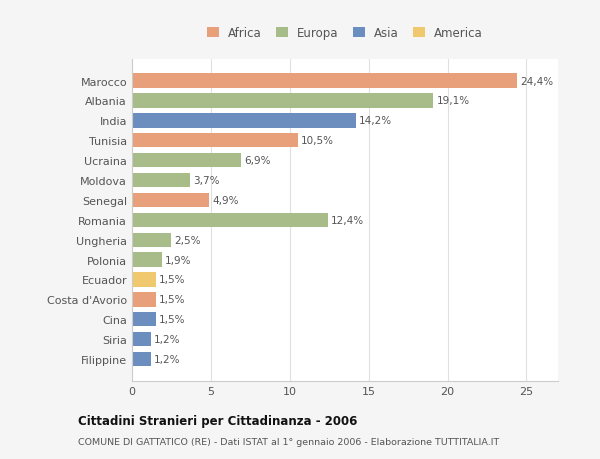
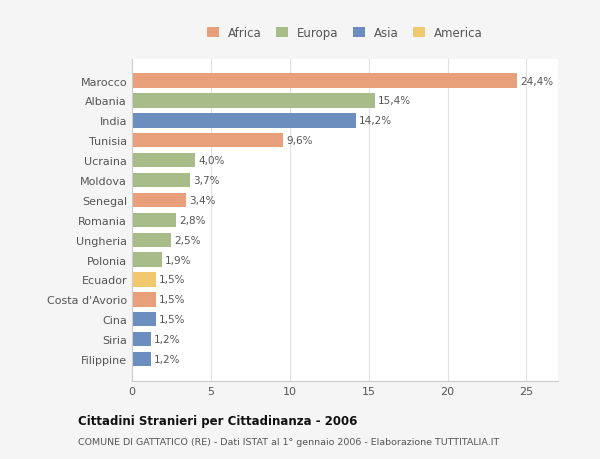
Albania: 19,1% -> 15,4%
Tunisia: 10,5% -> 9,6%
Ucraina: 6,9% -> 4,0%
Senegal: 4,9% -> 3,4%
Romania: 12,4% -> 2,8%
